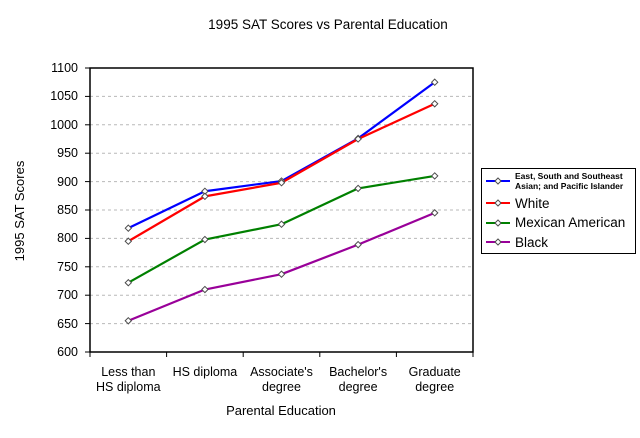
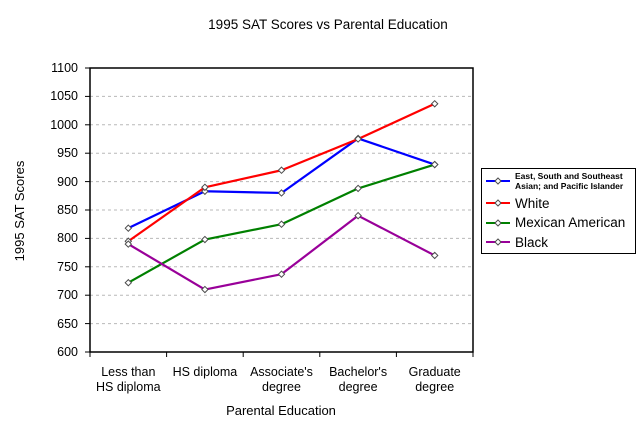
Black/Less than HS diploma: 660 -> 790
White/HS diploma: 870 -> 890
East, South and Southeast Asian; and Pacific Islander/Associate's degree: 900 -> 880
White/Associate's degree: 900 -> 920
Black/Bachelor's degree: 790 -> 840
East, South and Southeast Asian; and Pacific Islander/Graduate degree: 1080 -> 930
Mexican American/Graduate degree: 910 -> 930
Black/Graduate degree: 840 -> 770
